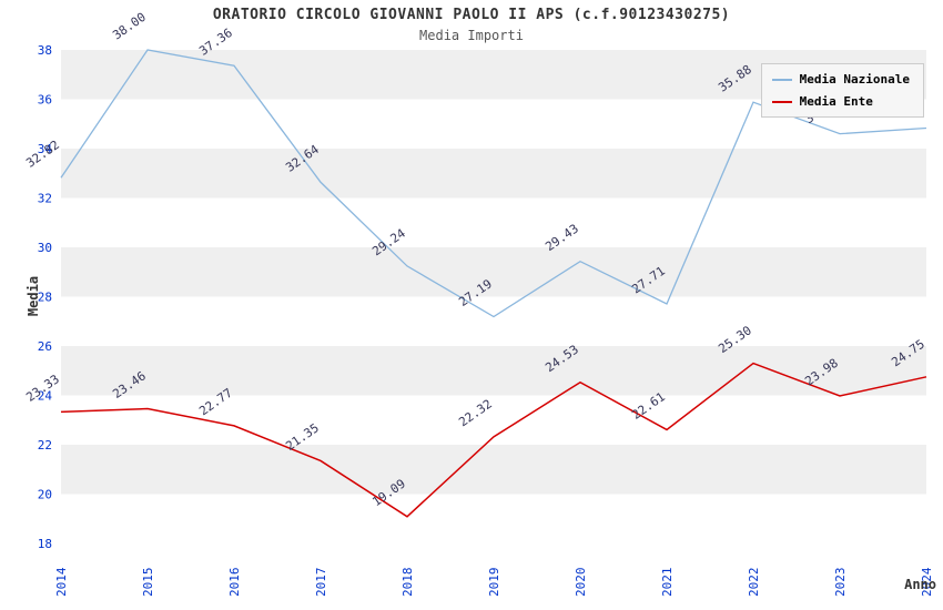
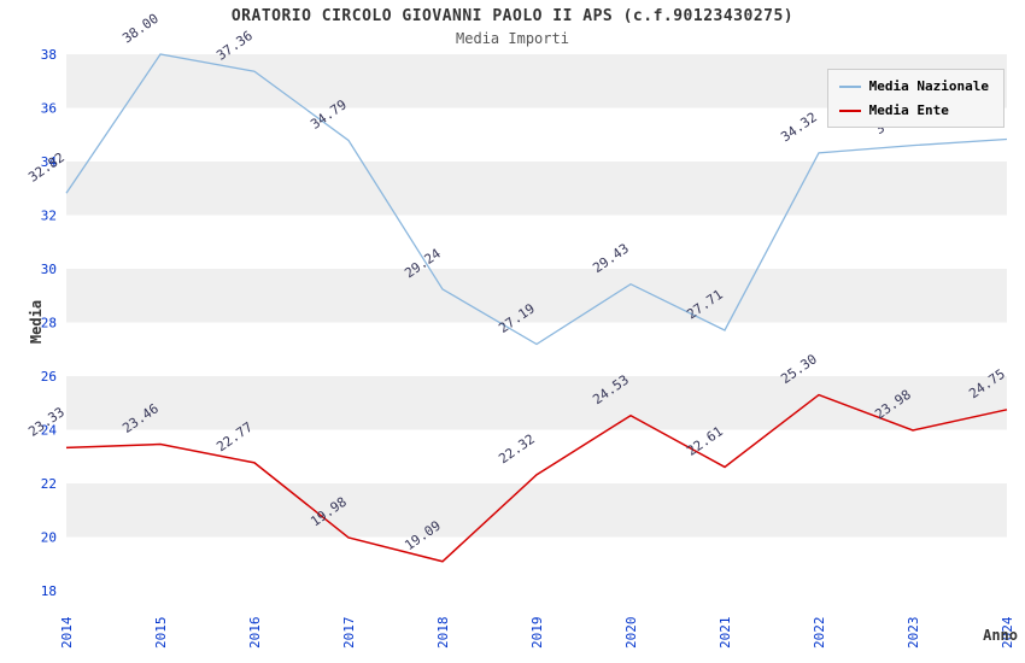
Media Nazionale/2017: 32.64 -> 34.79
Media Ente/2017: 21.35 -> 19.98
Media Nazionale/2022: 35.88 -> 34.32
